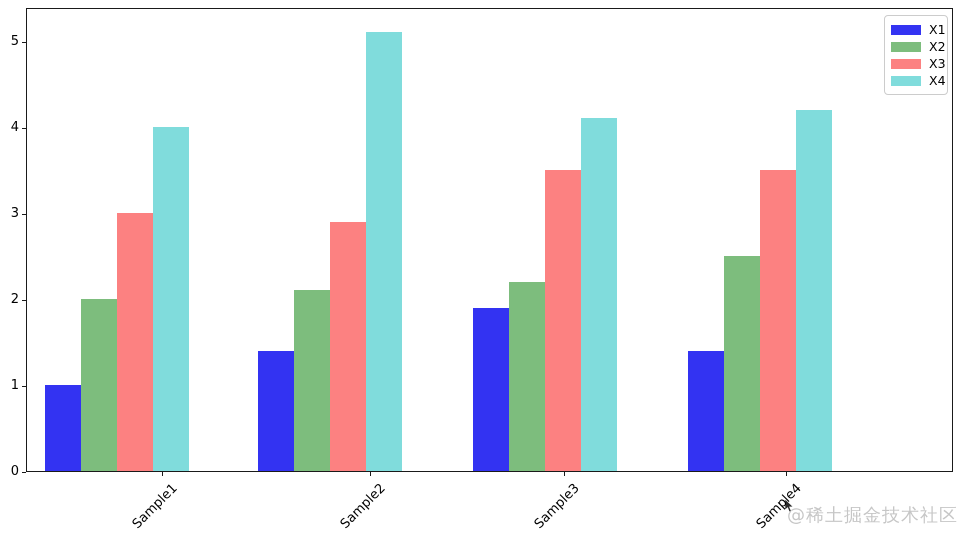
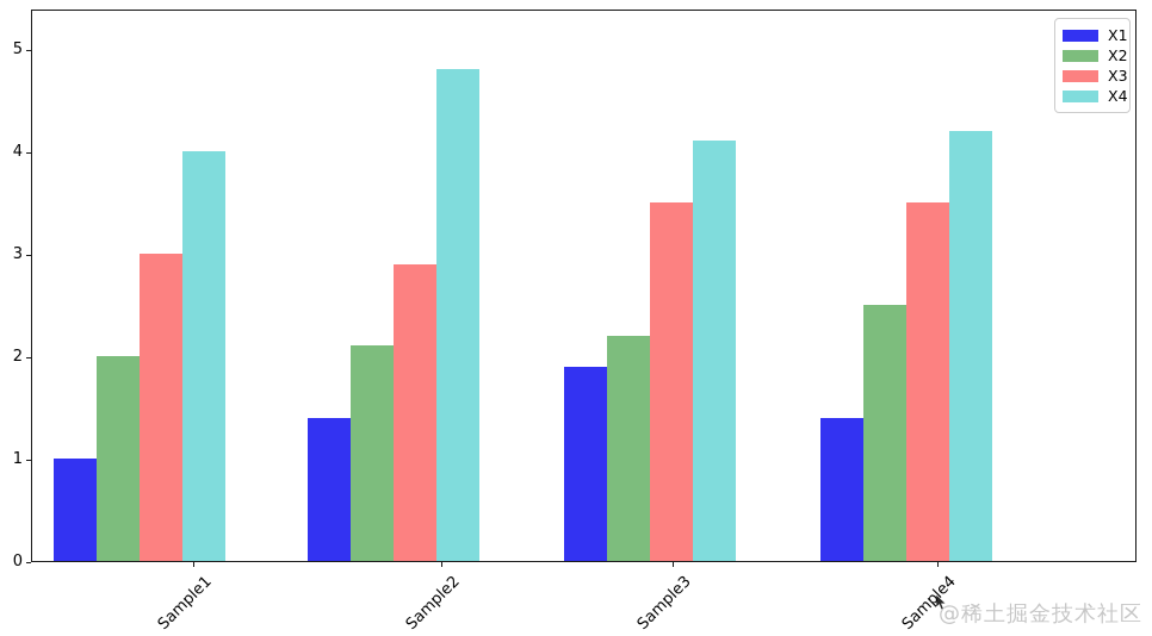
X4/Sample2: 5.1 -> 4.8
